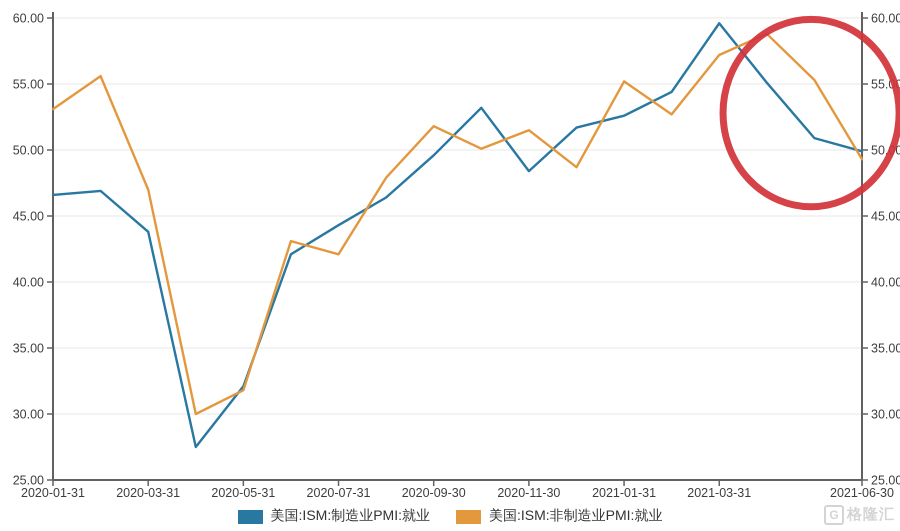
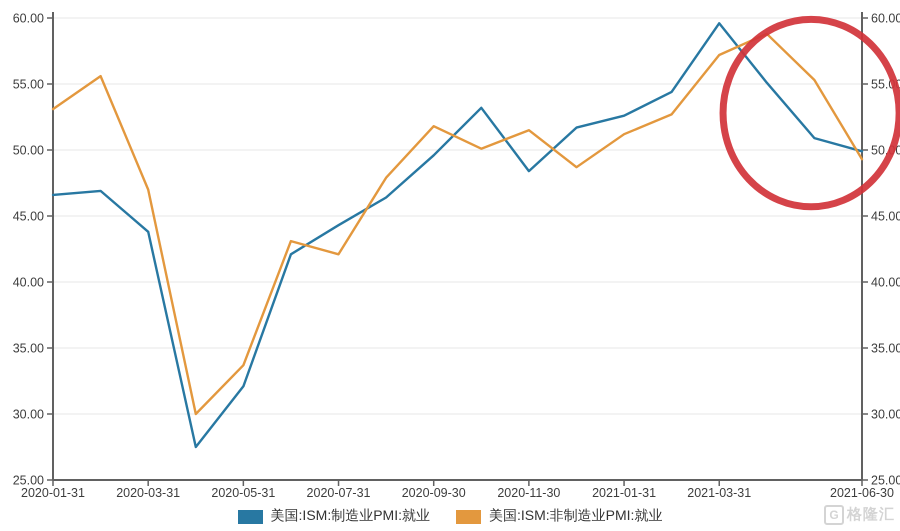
美国:ISM:非制造业PMI:就业/2020-05-31: 31.8 -> 33.7
美国:ISM:非制造业PMI:就业/2021-01-31: 55.2 -> 51.2
